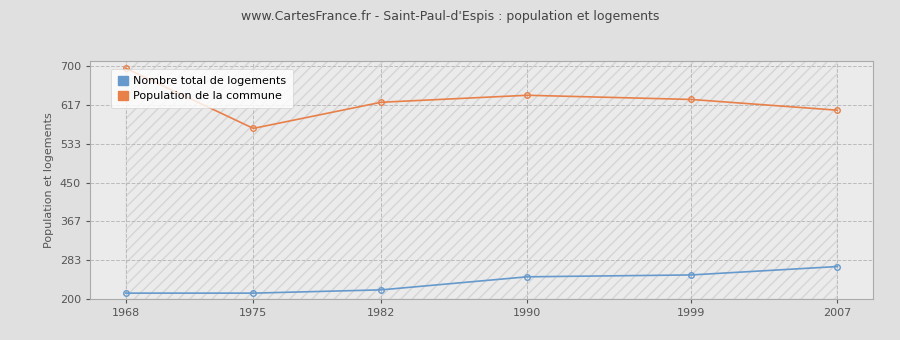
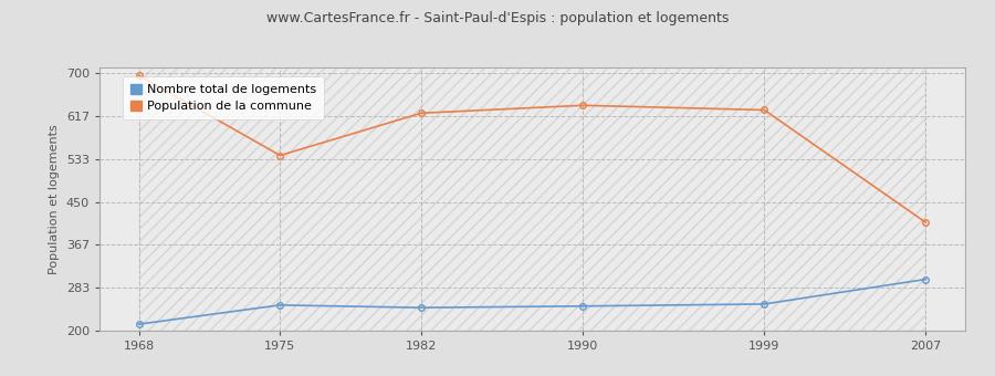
Nombre total de logements/1975: 213 -> 250
Population de la commune/1975: 566 -> 540
Nombre total de logements/1982: 220 -> 245
Nombre total de logements/2007: 270 -> 300
Population de la commune/2007: 605 -> 410
